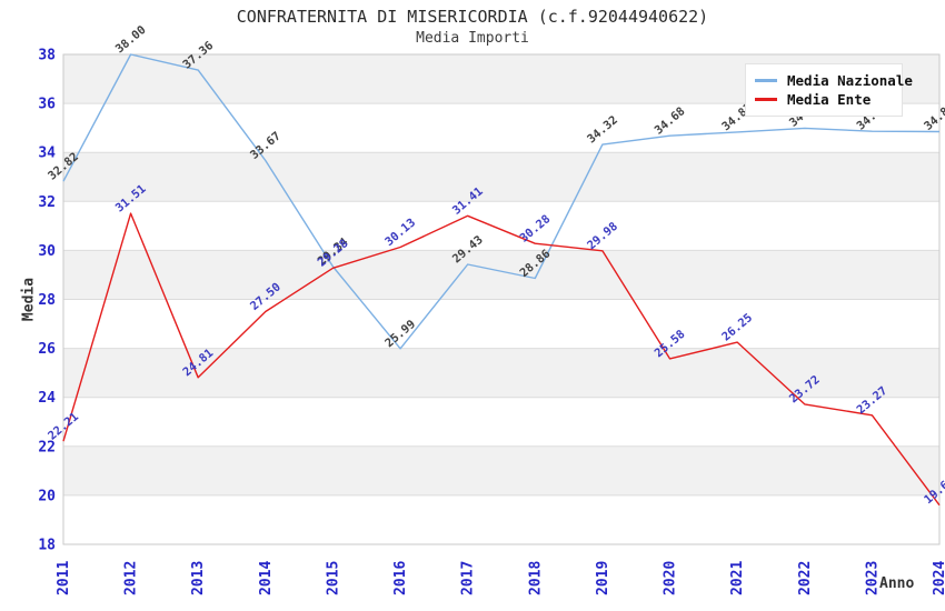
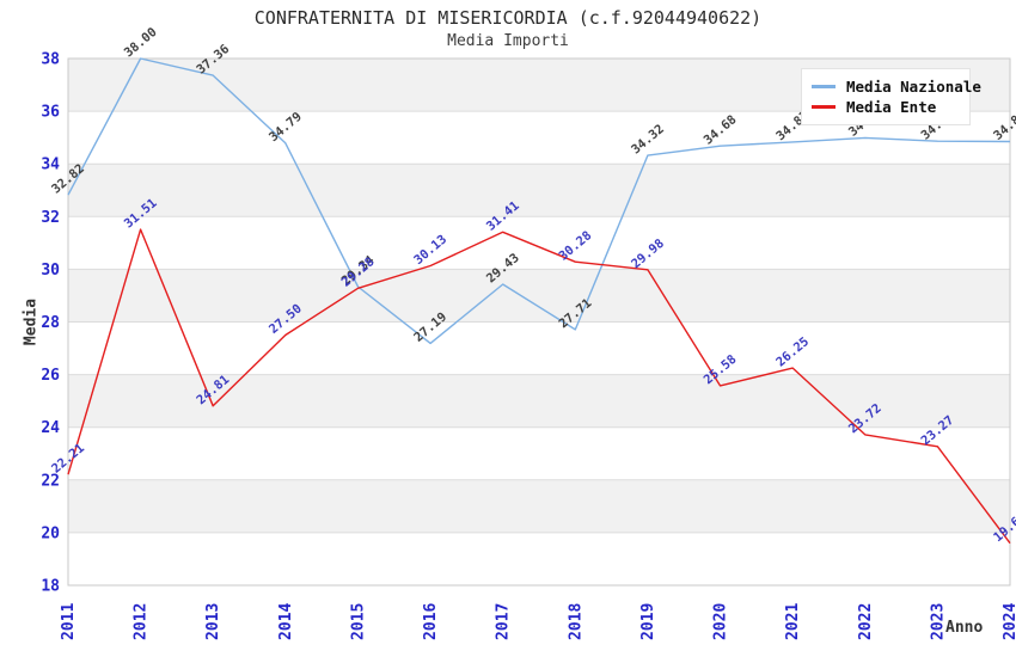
Media Nazionale/2014: 33.67 -> 34.79
Media Nazionale/2016: 25.99 -> 27.19
Media Nazionale/2018: 28.86 -> 27.71
